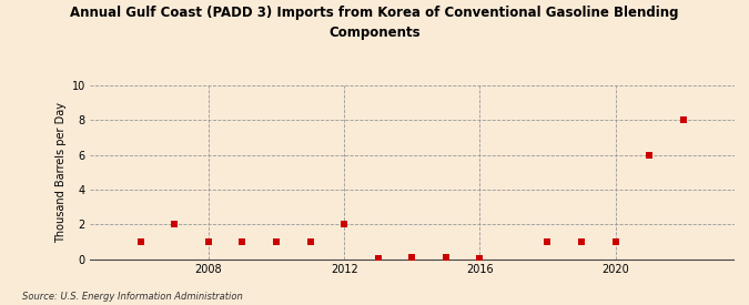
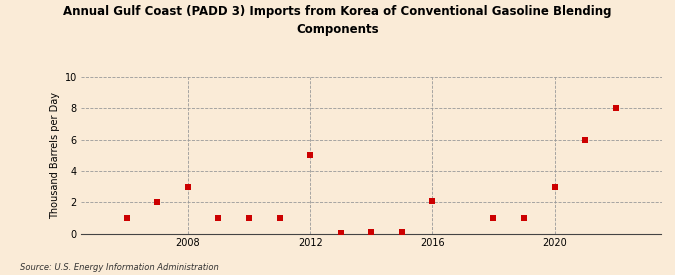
2008: 1.0 -> 3.0
2012: 2.0 -> 5.0
2016: 0.1 -> 2.1
2020: 1.0 -> 3.0
